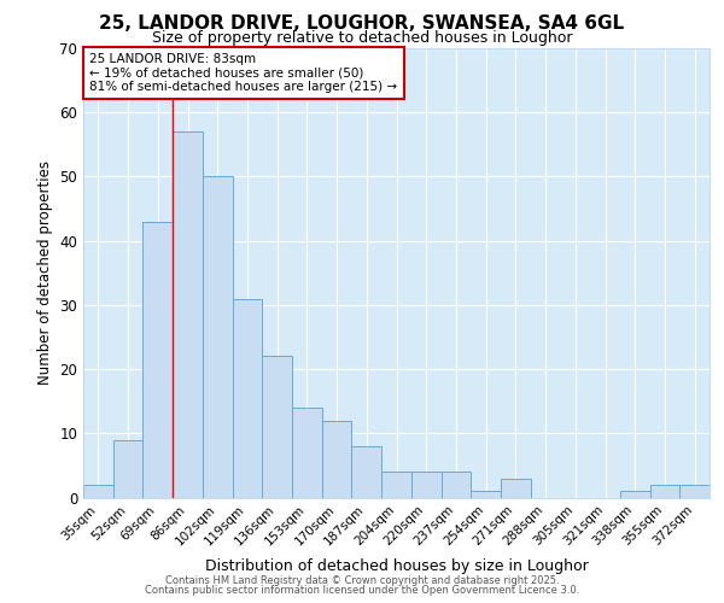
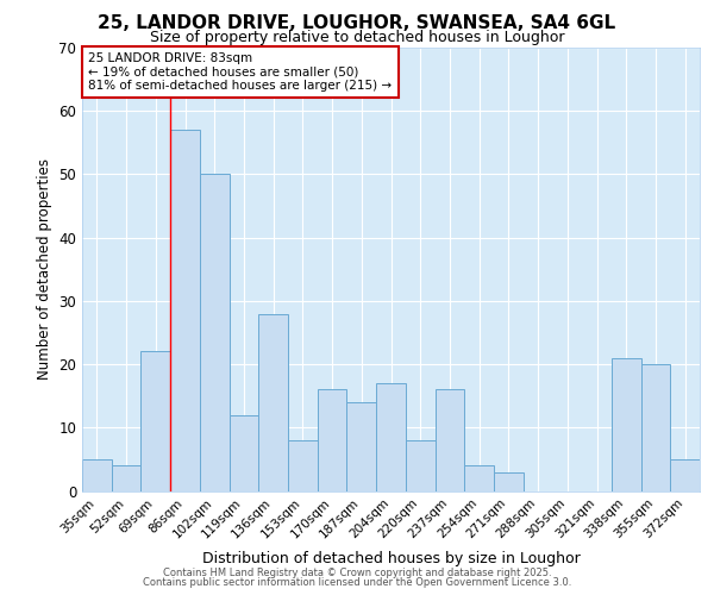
35sqm: 2 -> 5
52sqm: 9 -> 4
69sqm: 43 -> 22
119sqm: 31 -> 12
136sqm: 22 -> 28
153sqm: 14 -> 8
170sqm: 12 -> 16
187sqm: 8 -> 14
204sqm: 4 -> 17
220sqm: 4 -> 8
237sqm: 4 -> 16
254sqm: 1 -> 4
338sqm: 1 -> 21
355sqm: 2 -> 20
372sqm: 2 -> 5
